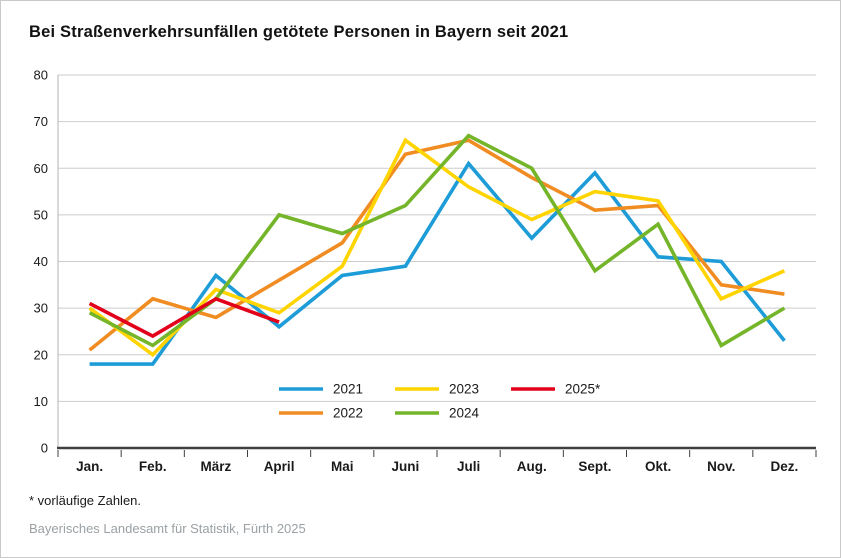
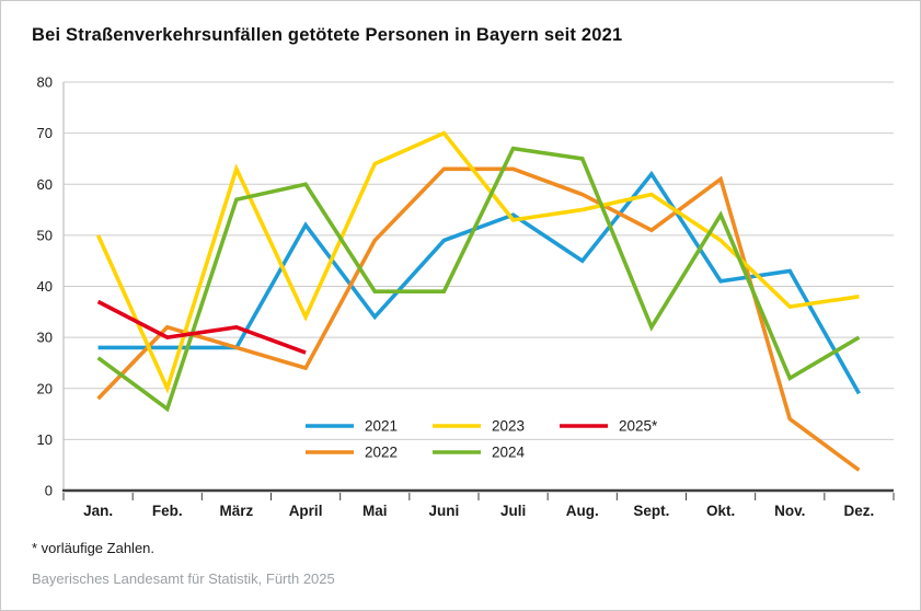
2021/Jan.: 18 -> 28
2022/Jan.: 21 -> 18
2023/Jan.: 30 -> 50
2024/Jan.: 29 -> 26
2025*/Jan.: 31 -> 37
2021/Feb.: 18 -> 28
2024/Feb.: 22 -> 16
2025*/Feb.: 24 -> 30
2021/März: 37 -> 28
2023/März: 34 -> 63
2024/März: 32 -> 57
2021/April: 26 -> 52
2022/April: 36 -> 24
2023/April: 29 -> 34
2024/April: 50 -> 60
2021/Mai: 37 -> 34
2022/Mai: 44 -> 49
2023/Mai: 39 -> 64
2024/Mai: 46 -> 39
2021/Juni: 39 -> 49
2023/Juni: 66 -> 70
2024/Juni: 52 -> 39
2021/Juli: 61 -> 54
2022/Juli: 66 -> 63
2023/Juli: 56 -> 53
2023/Aug.: 49 -> 55
2024/Aug.: 60 -> 65
2021/Sept.: 59 -> 62
2023/Sept.: 55 -> 58
2024/Sept.: 38 -> 32
2022/Okt.: 52 -> 61
2023/Okt.: 53 -> 49
2024/Okt.: 48 -> 54
2021/Nov.: 40 -> 43
2022/Nov.: 35 -> 14
2023/Nov.: 32 -> 36
2021/Dez.: 23 -> 19
2022/Dez.: 33 -> 4
